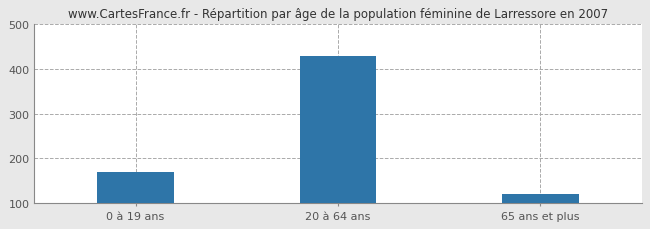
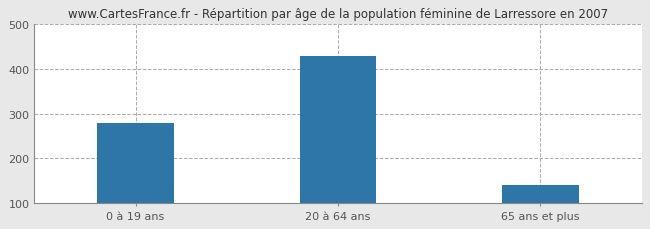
0 à 19 ans: 170 -> 280
65 ans et plus: 120 -> 140
